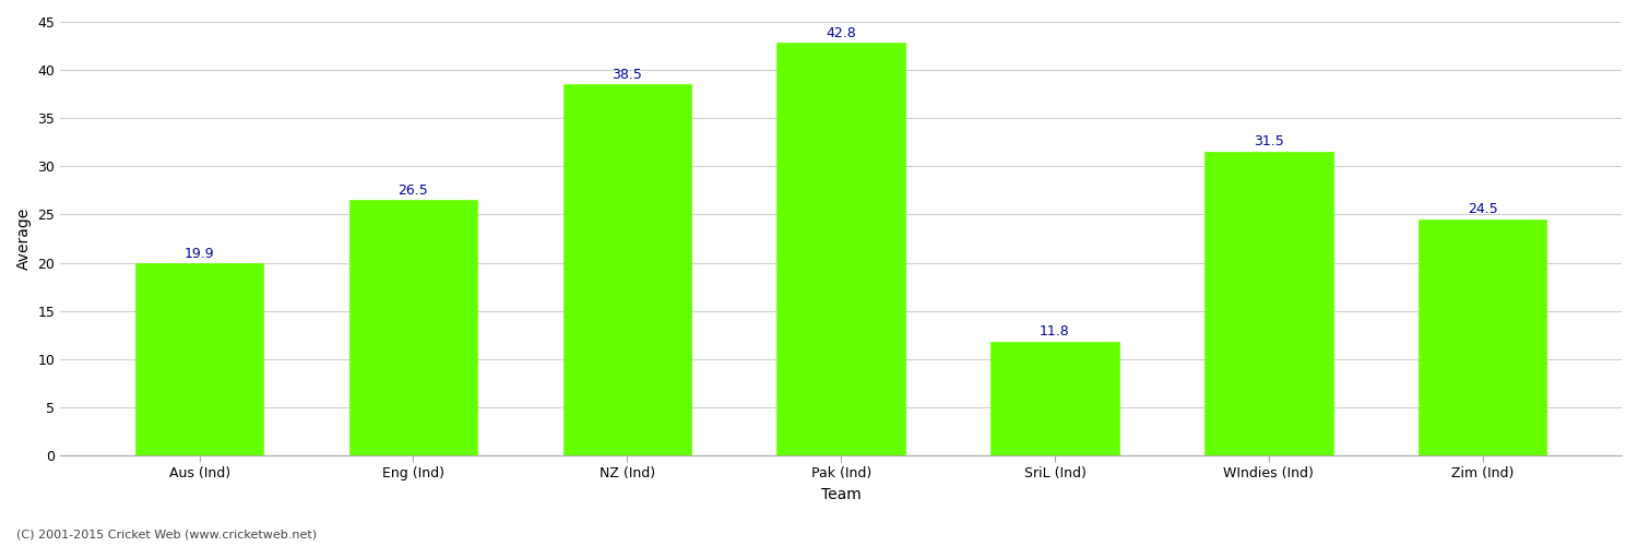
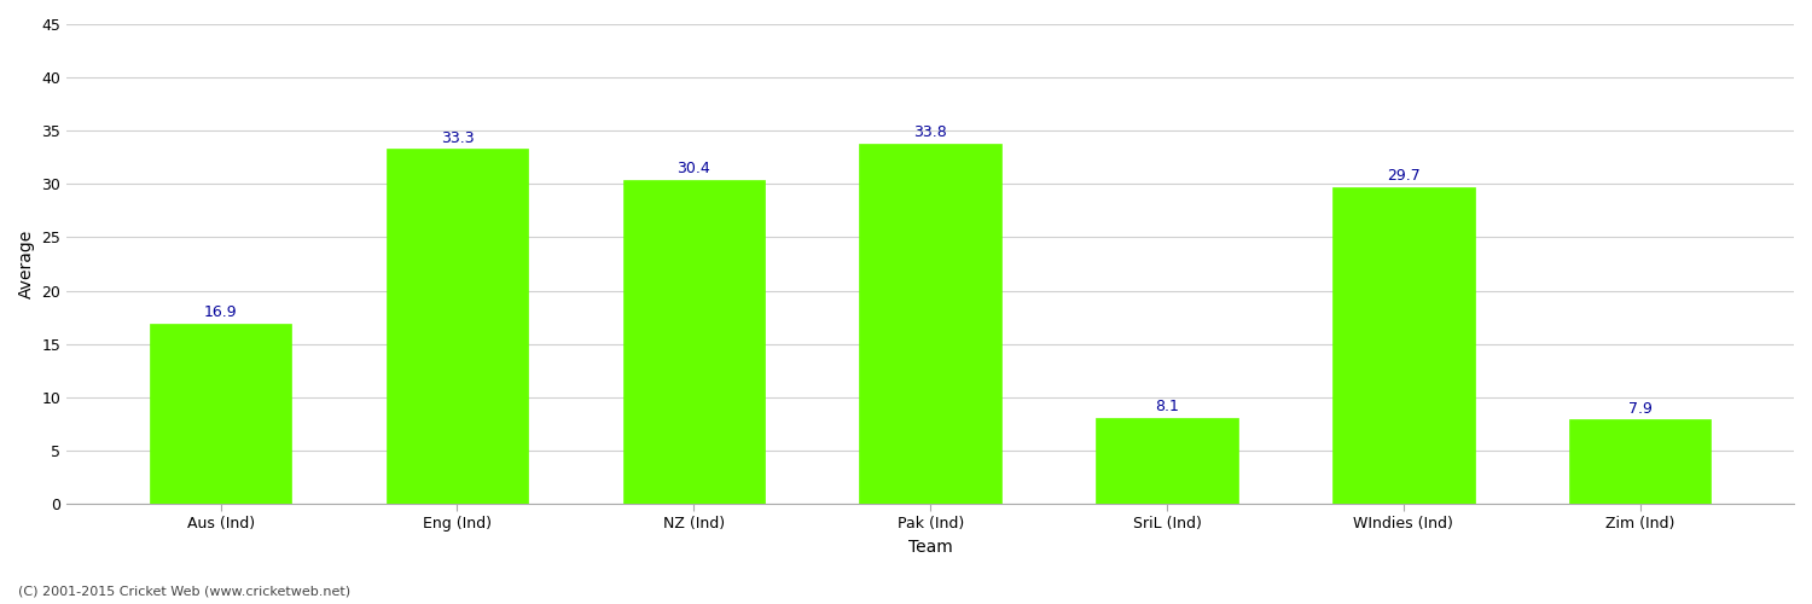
Aus (Ind): 19.9 -> 16.9
Eng (Ind): 26.5 -> 33.3
NZ (Ind): 38.5 -> 30.4
Pak (Ind): 42.8 -> 33.8
SriL (Ind): 11.8 -> 8.1
WIndies (Ind): 31.5 -> 29.7
Zim (Ind): 24.5 -> 7.9
